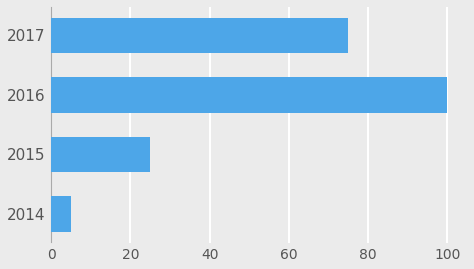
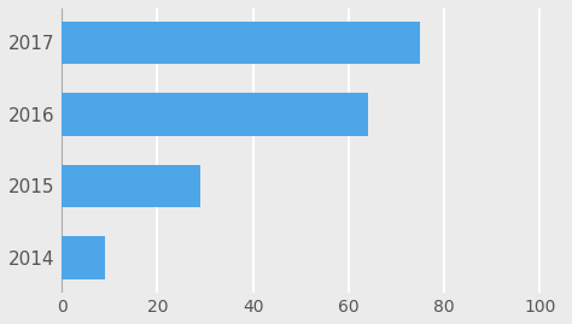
2016: 100 -> 64
2015: 25 -> 29
2014: 5 -> 9
